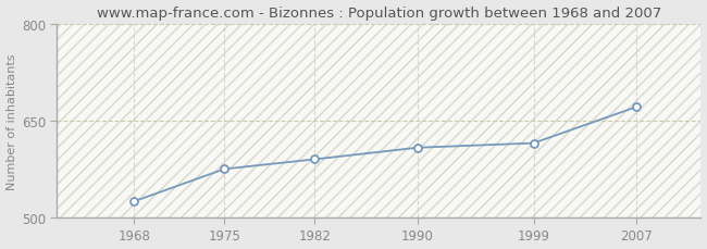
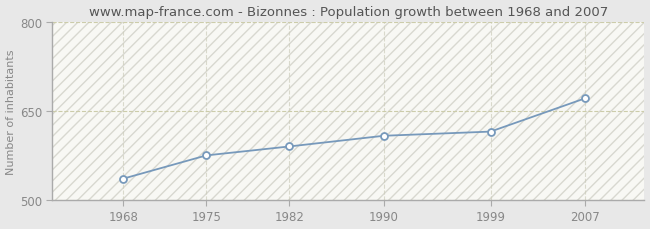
1968: 525 -> 536
